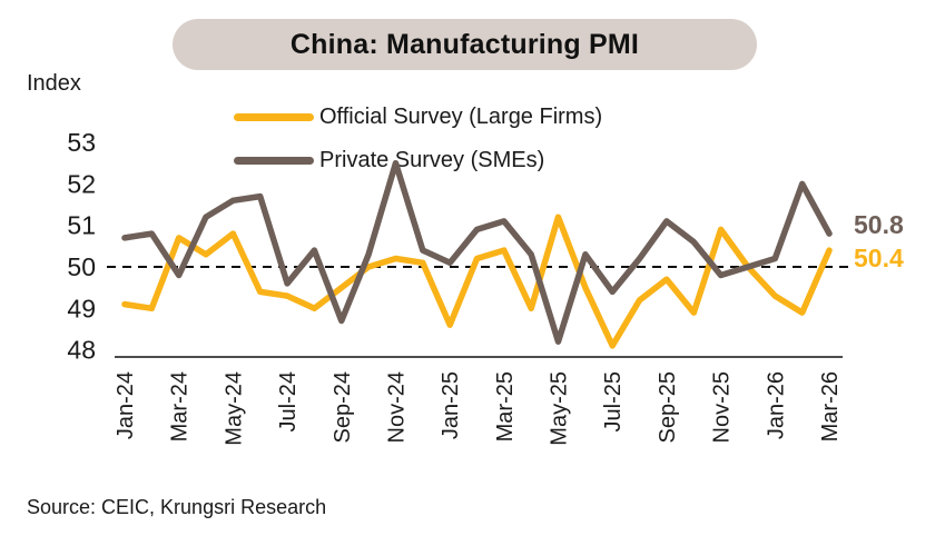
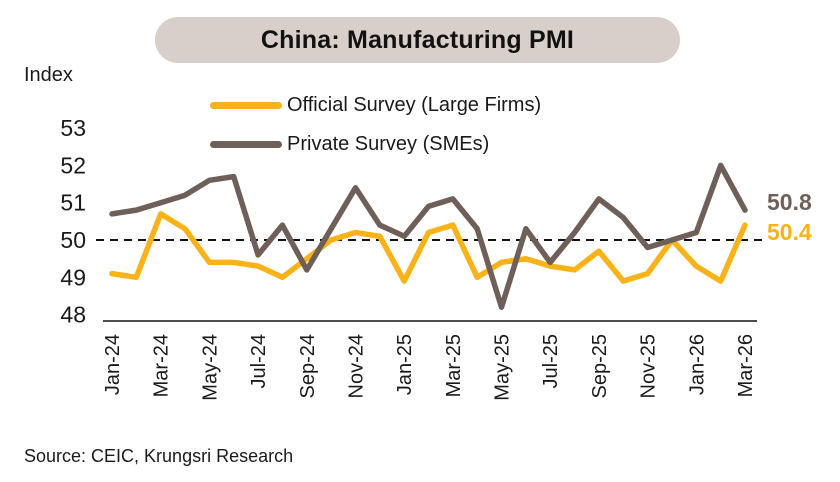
Private Survey (SMEs)/Mar-24: 49.8 -> 51.0
Official Survey (Large Firms)/May-24: 50.8 -> 49.4
Private Survey (SMEs)/Sep-24: 48.7 -> 49.2
Private Survey (SMEs)/Nov-24: 52.5 -> 51.4
Official Survey (Large Firms)/Jan-25: 48.6 -> 48.9
Official Survey (Large Firms)/May-25: 51.2 -> 49.4
Official Survey (Large Firms)/Jul-25: 48.1 -> 49.3
Official Survey (Large Firms)/Nov-25: 50.9 -> 49.1
